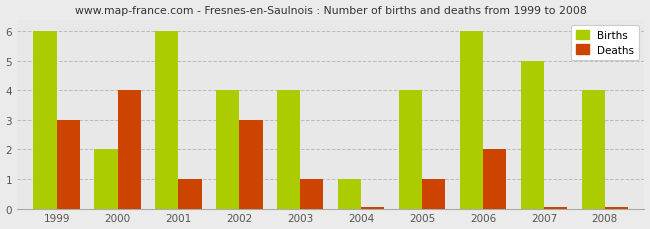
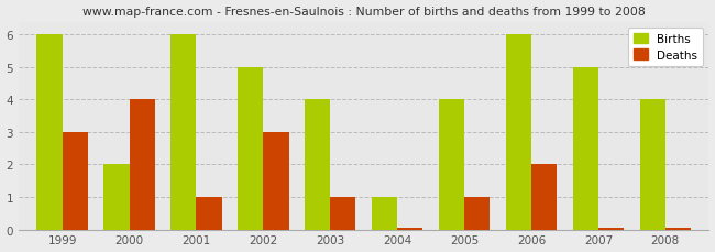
Births/2002: 4 -> 5
